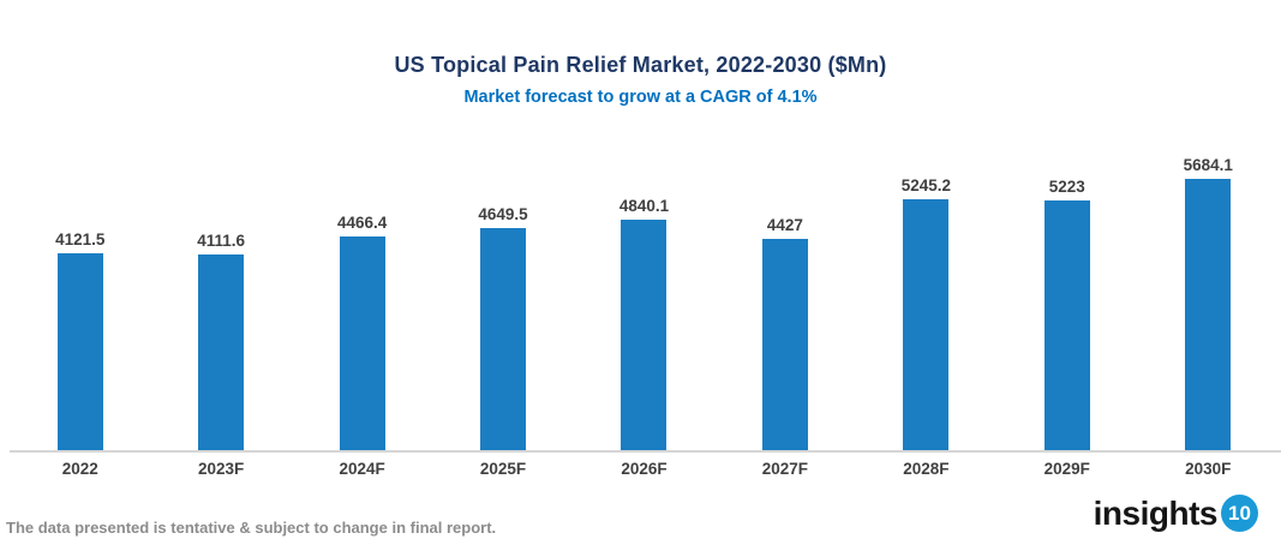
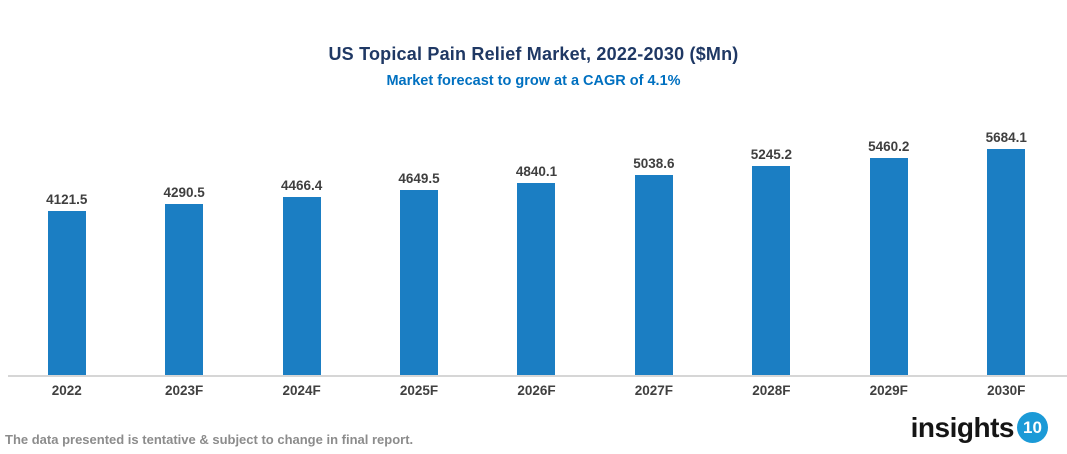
2023F: 4111.6 -> 4290.5
2027F: 4427 -> 5038.6
2029F: 5223 -> 5460.2
